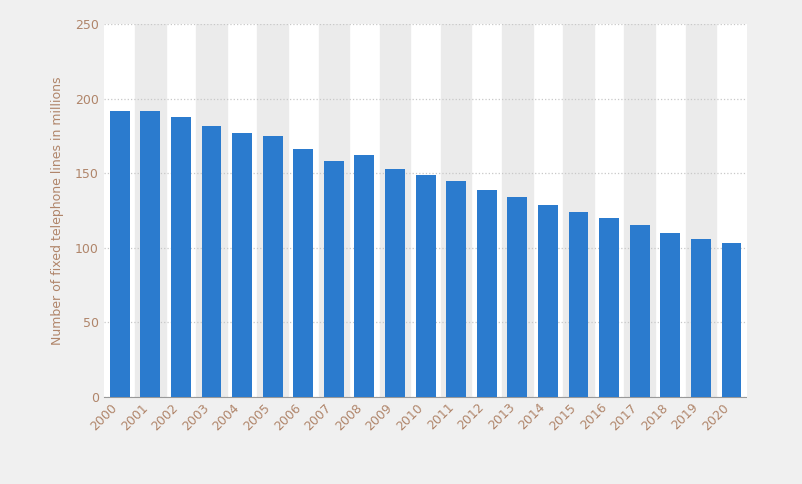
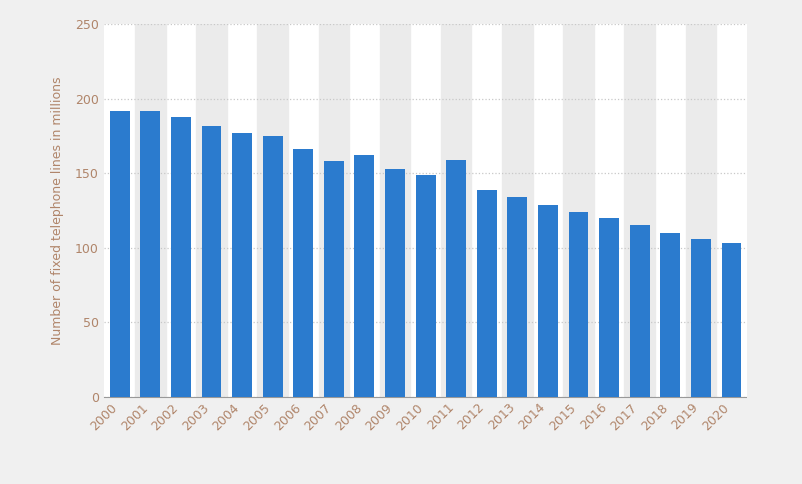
2011: 145 -> 159
